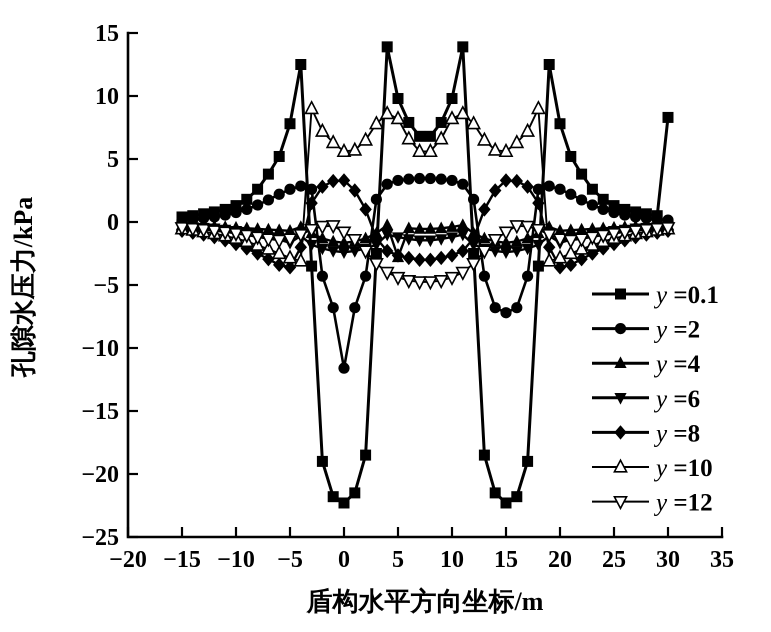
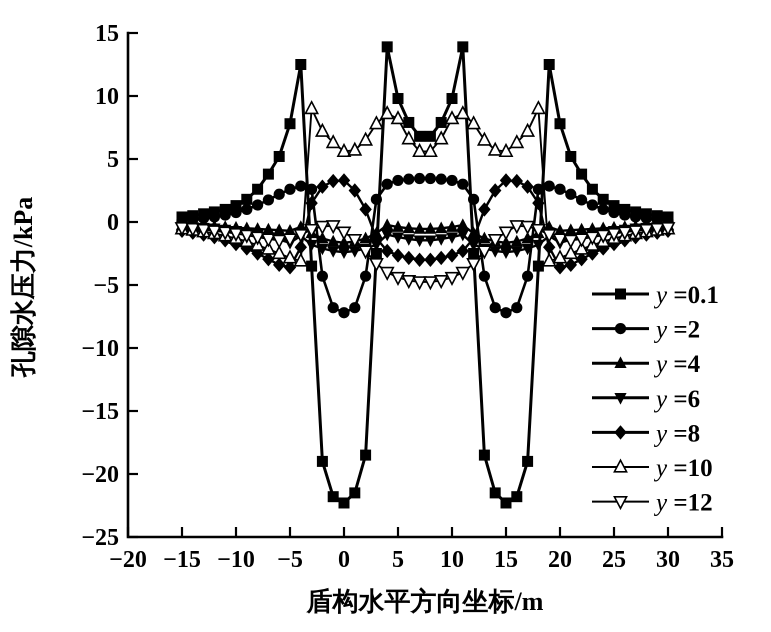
y=2/0: -11.6 -> -7.2
y=4/5: -2.8 -> -0.4
y=0.1/30: 8.3 -> 0.4
